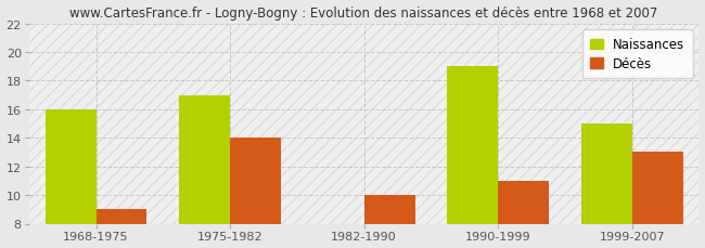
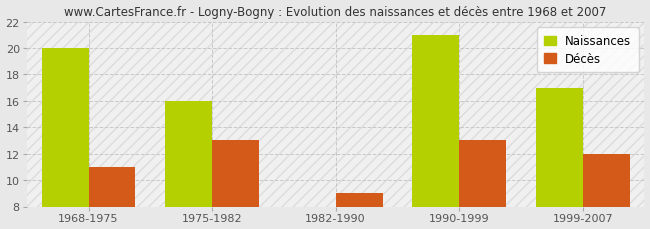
Naissances/1968-1975: 16 -> 20
Décès/1968-1975: 9 -> 11
Naissances/1975-1982: 17 -> 16
Décès/1975-1982: 14 -> 13
Décès/1982-1990: 10 -> 9
Naissances/1990-1999: 19 -> 21
Décès/1990-1999: 11 -> 13
Naissances/1999-2007: 15 -> 17
Décès/1999-2007: 13 -> 12
